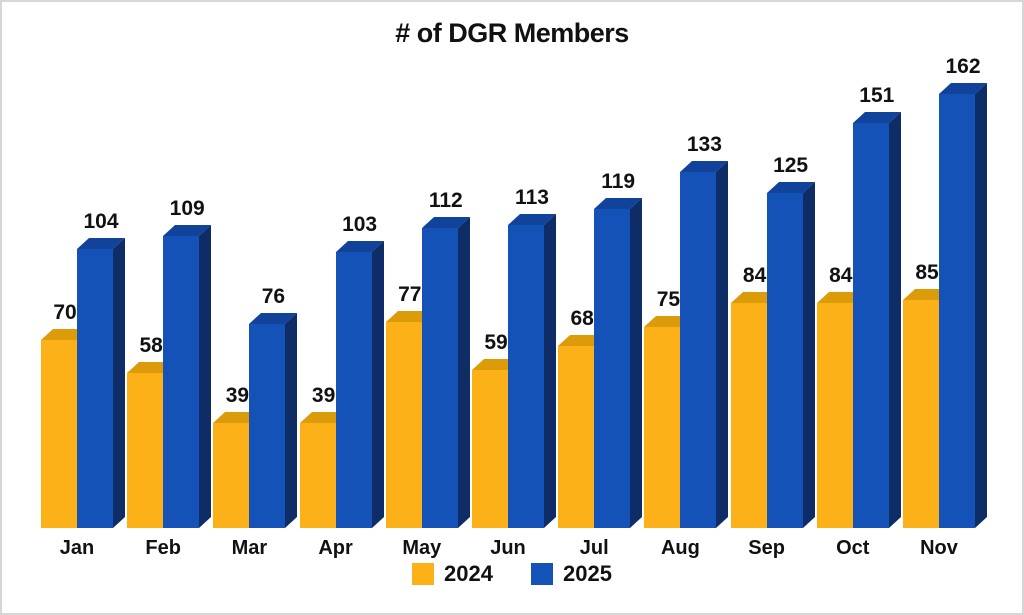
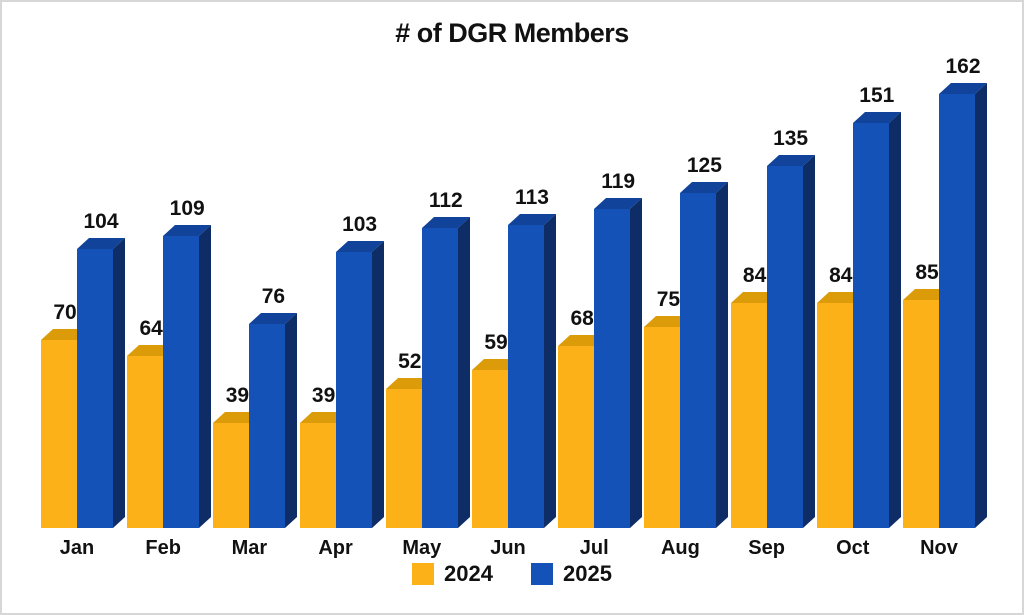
2024/Feb: 58 -> 64
2024/May: 77 -> 52
2025/Aug: 133 -> 125
2025/Sep: 125 -> 135
